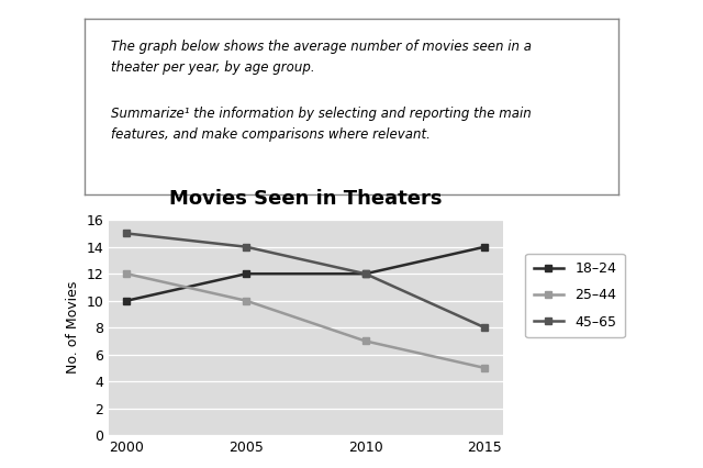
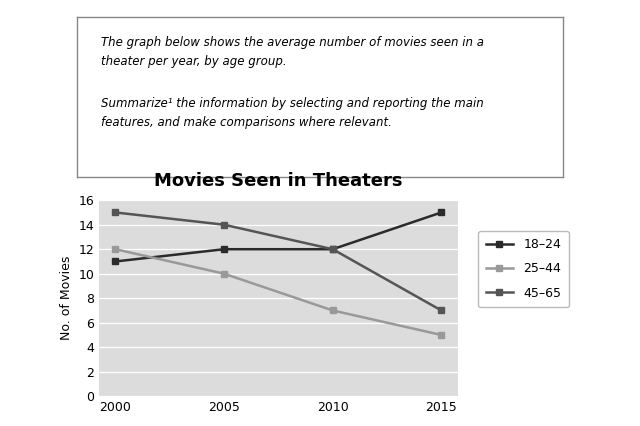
18–24/2000: 10 -> 11
18–24/2015: 14 -> 15
45–65/2015: 8 -> 7
